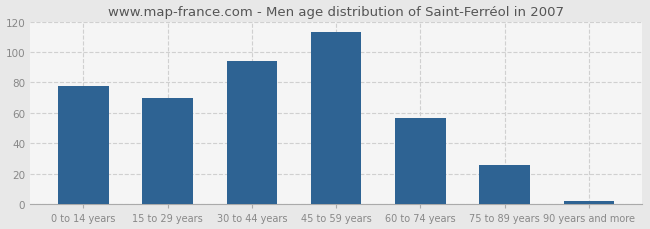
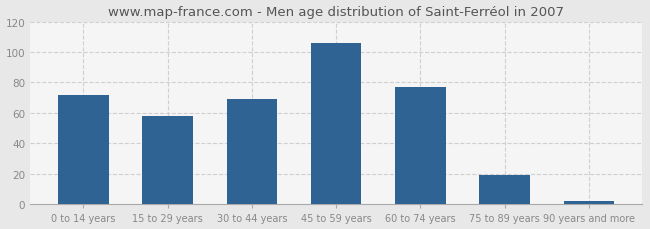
0 to 14 years: 78 -> 72
15 to 29 years: 70 -> 58
30 to 44 years: 94 -> 69
45 to 59 years: 113 -> 106
60 to 74 years: 57 -> 77
75 to 89 years: 26 -> 19
